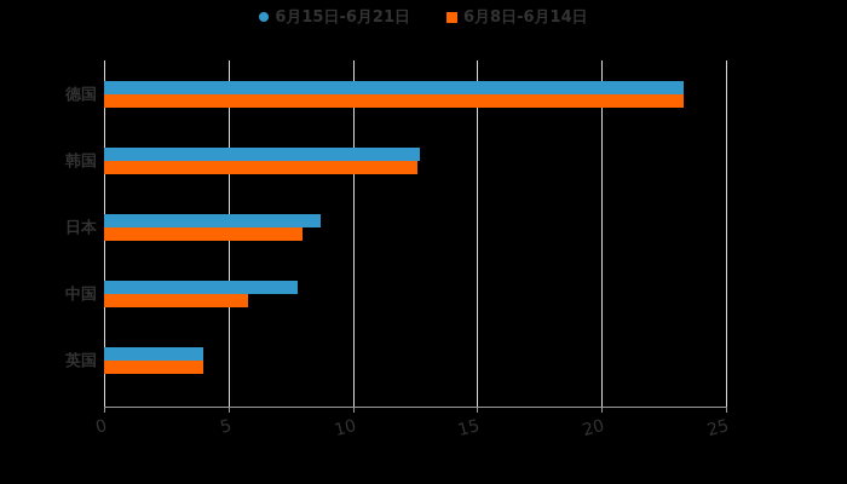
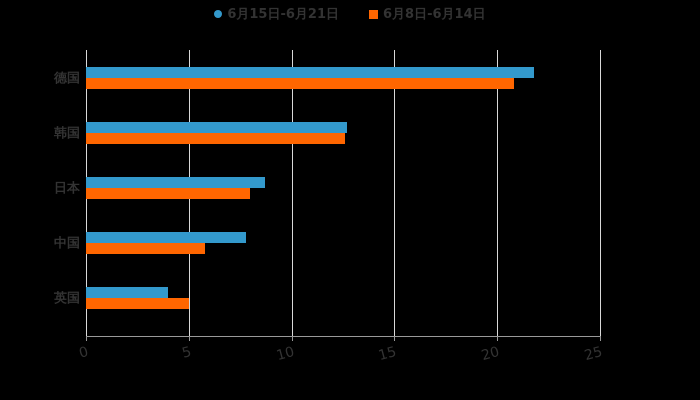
6月15日-6月21日/德国: 23.3 -> 21.8
6月8日-6月14日/德国: 23.3 -> 20.8
6月8日-6月14日/英国: 4.0 -> 5.0
